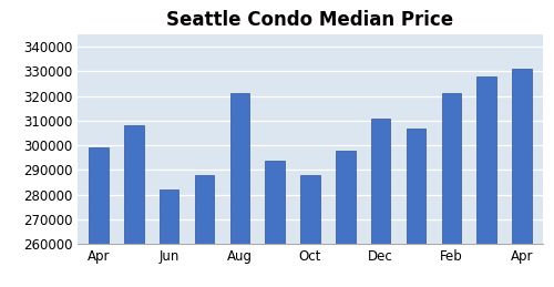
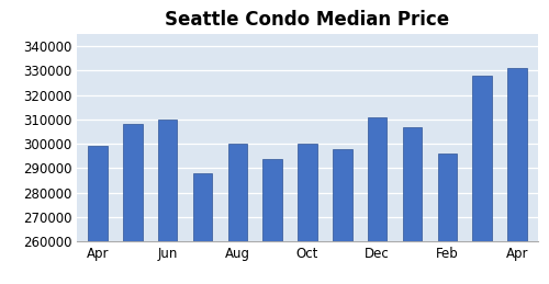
Jun: 282000 -> 310000
Aug: 321000 -> 300000
Oct: 288000 -> 300000
Feb: 321000 -> 296000
